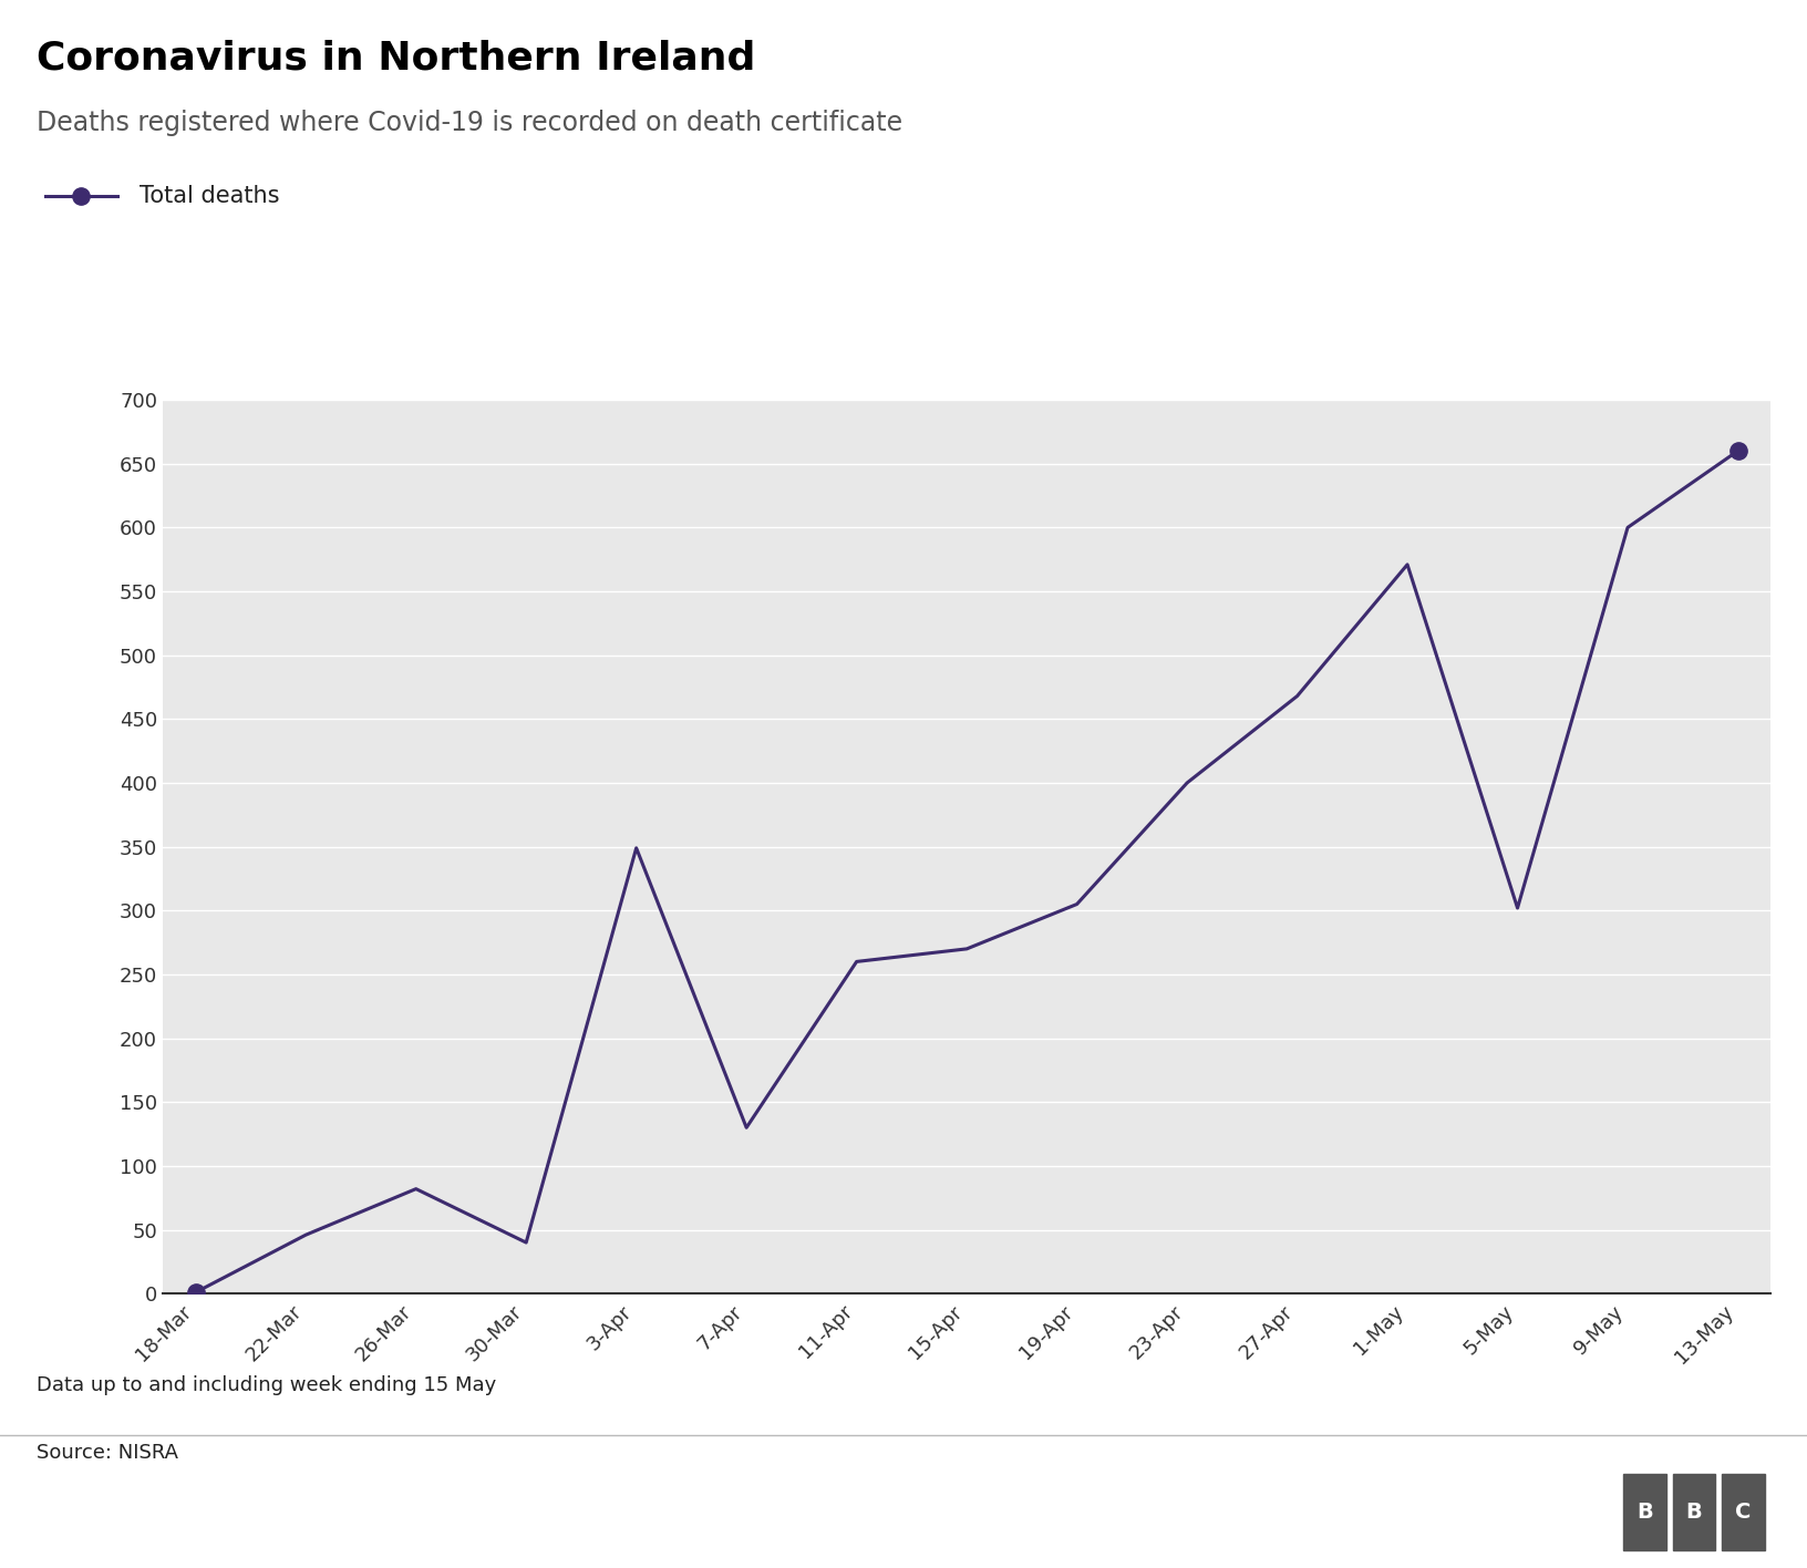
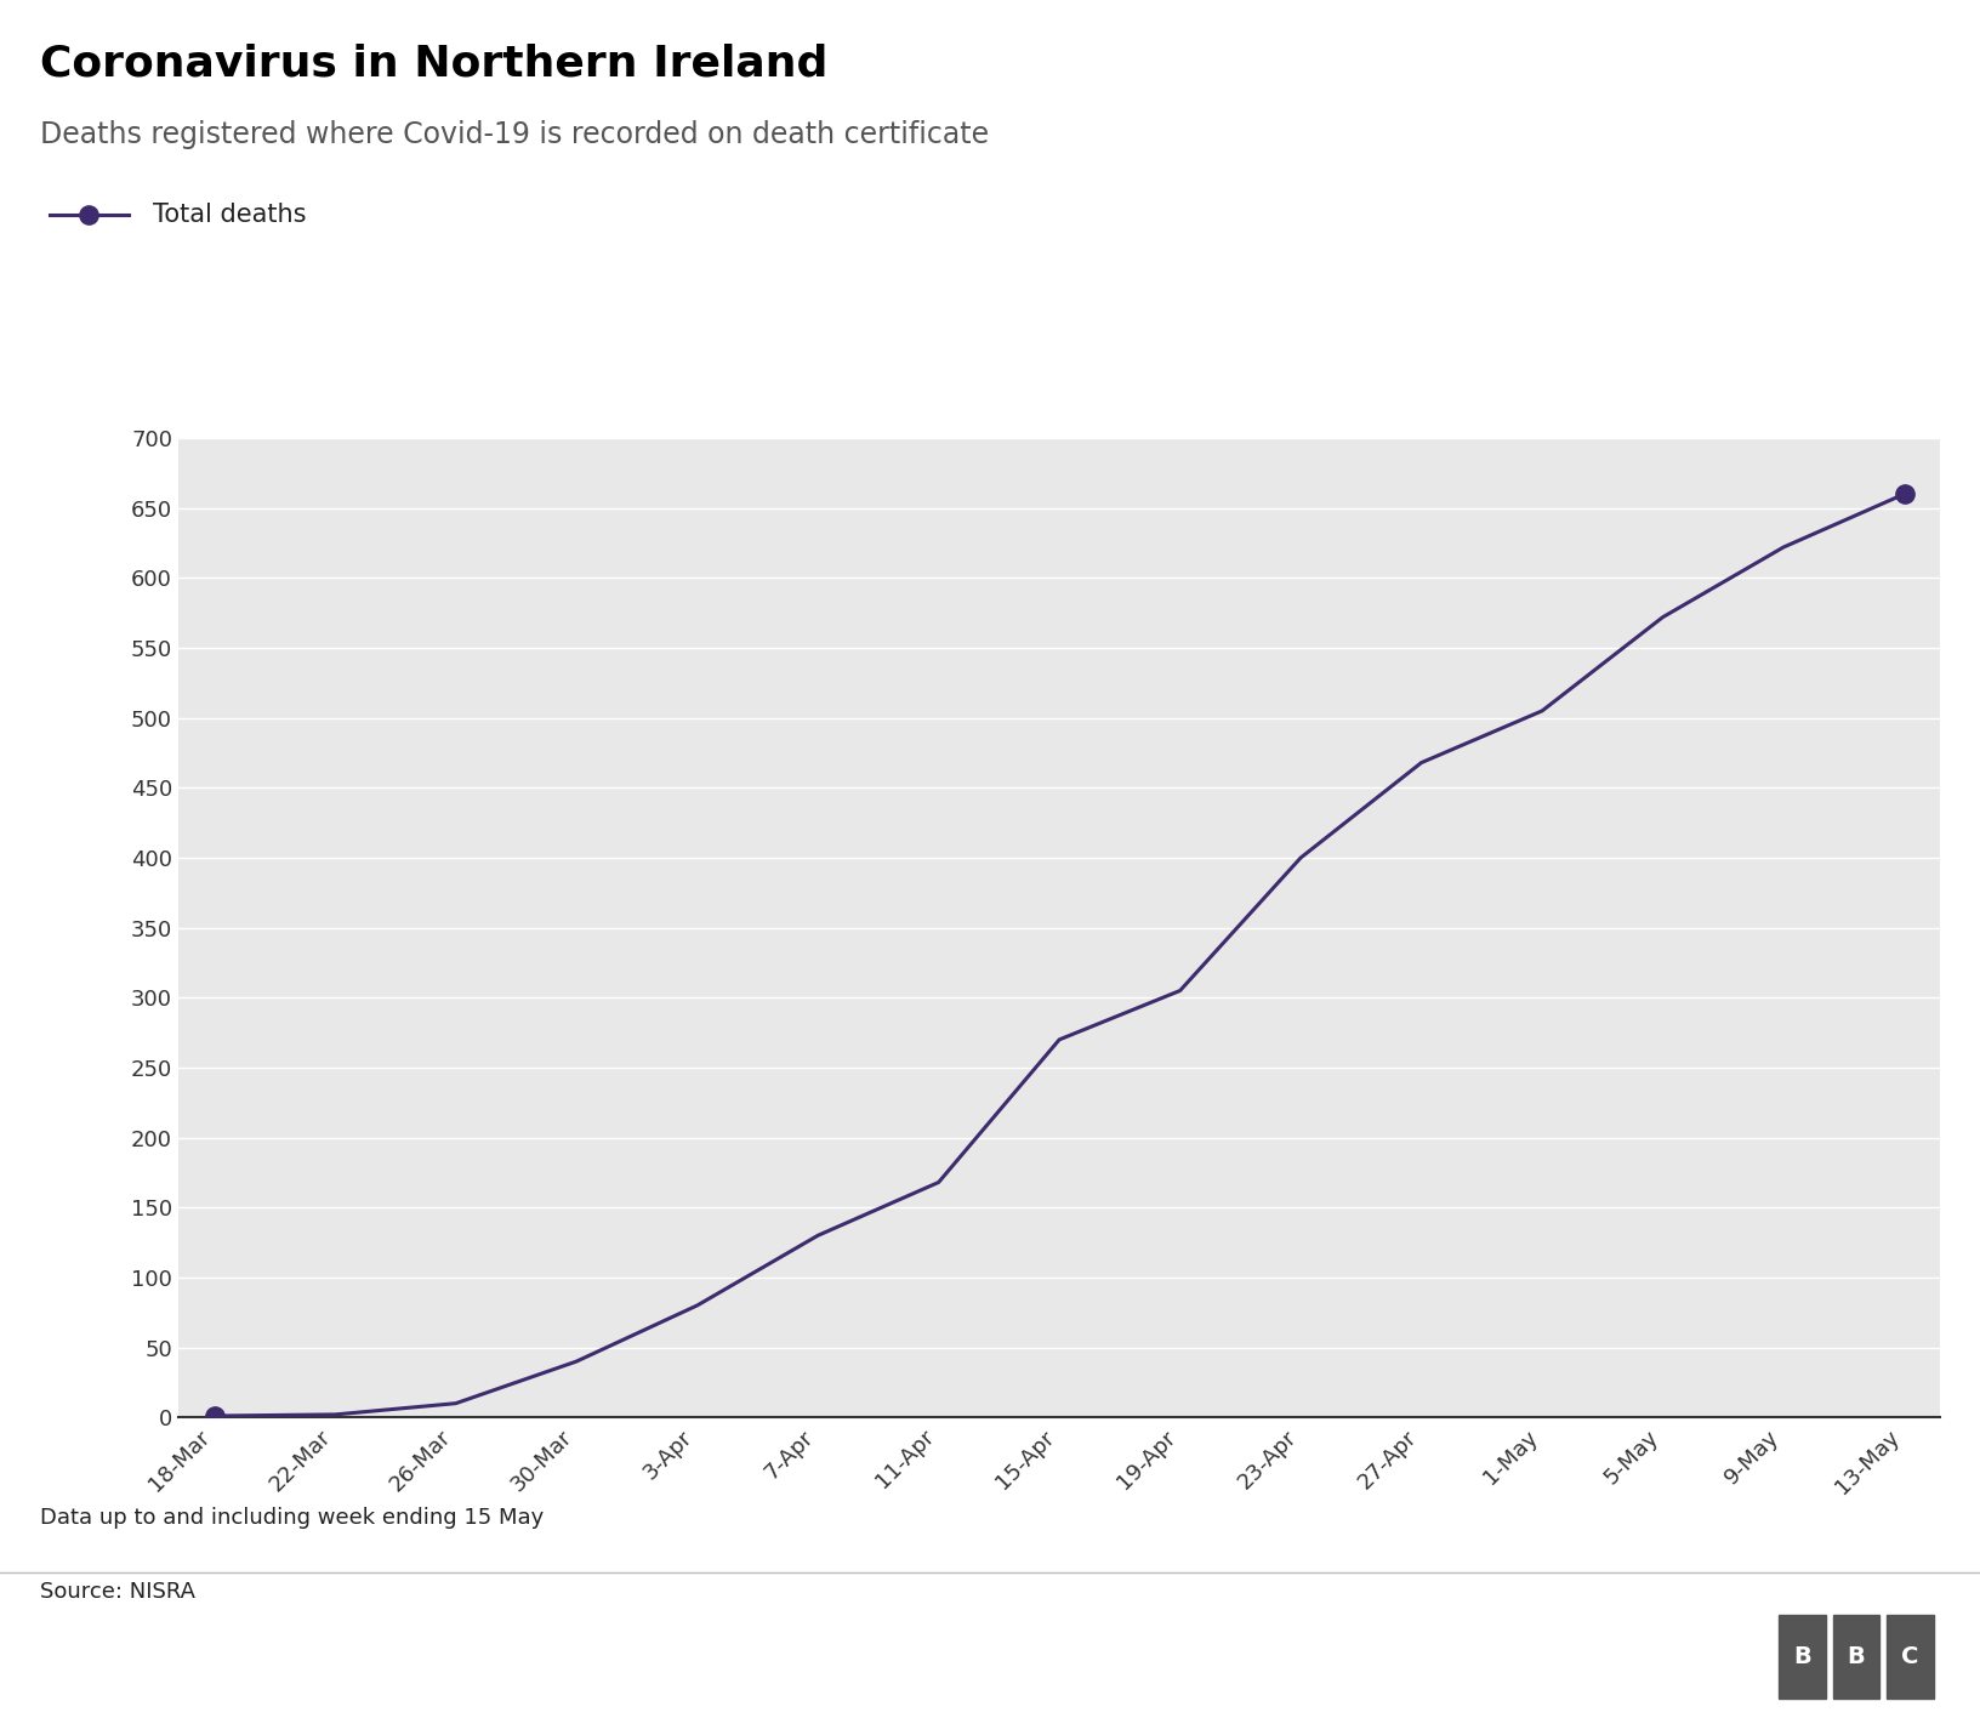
22-Mar: 46 -> 2
26-Mar: 82 -> 10
3-Apr: 349 -> 80
11-Apr: 260 -> 168
1-May: 571 -> 505
5-May: 302 -> 572
9-May: 600 -> 622
